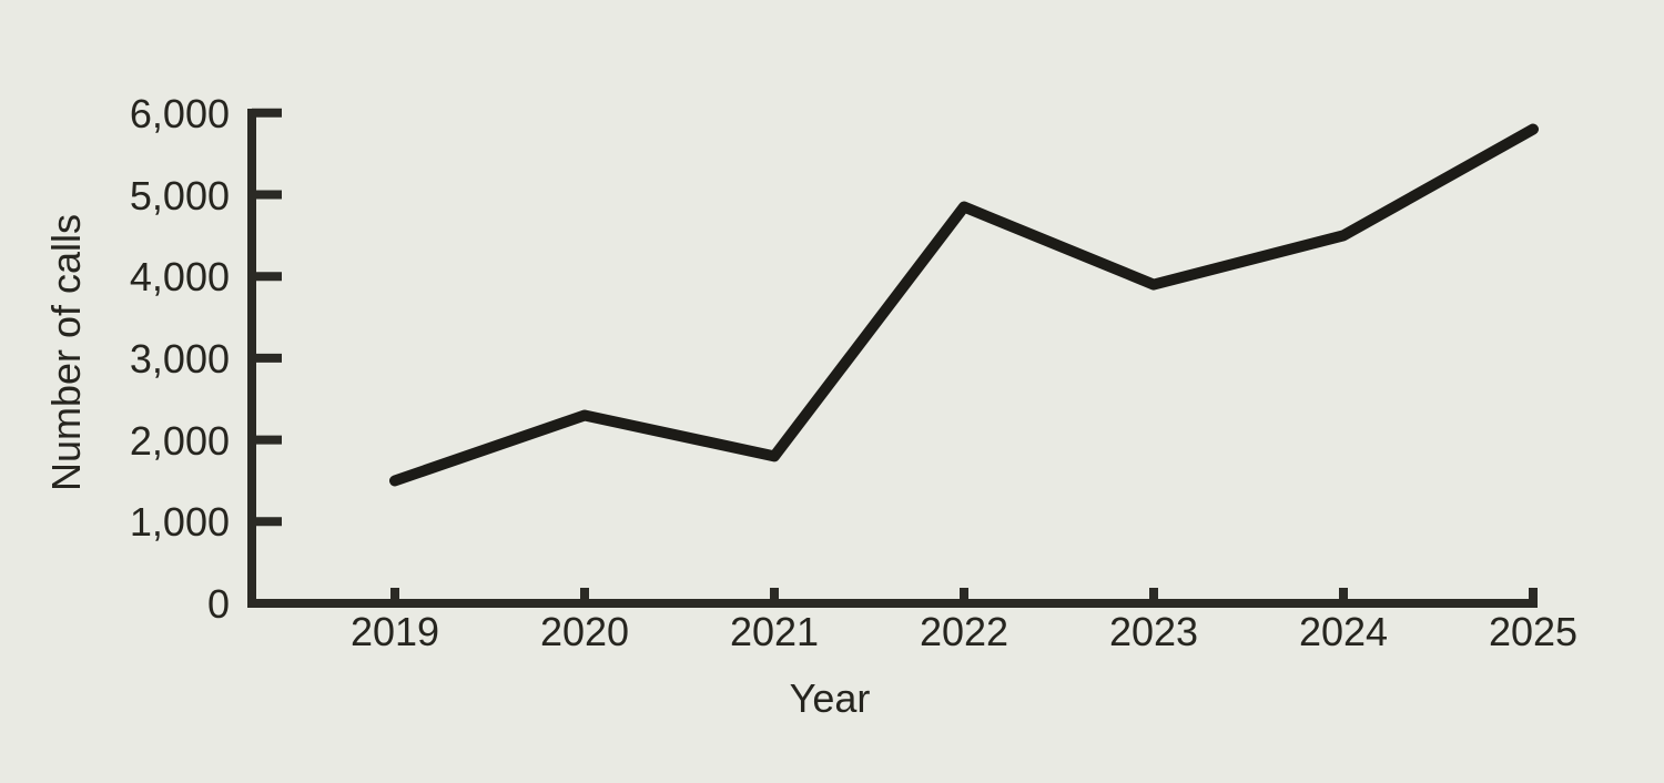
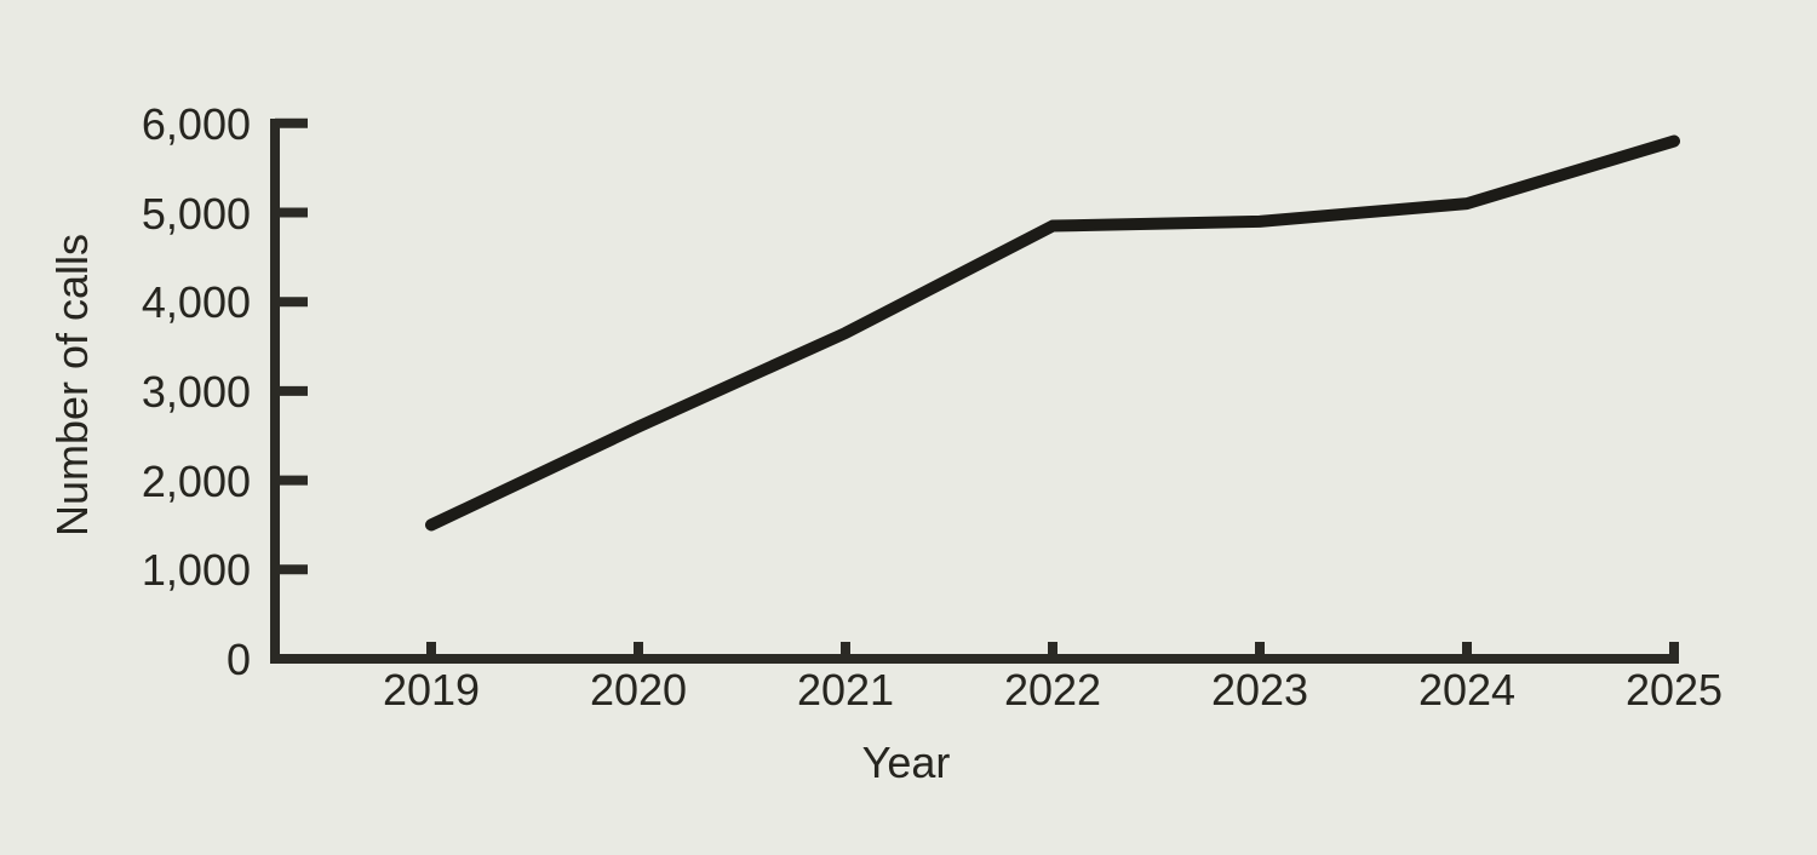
2020: 2300 -> 2600
2021: 1800 -> 3600
2023: 3900 -> 4900
2024: 4500 -> 5100
